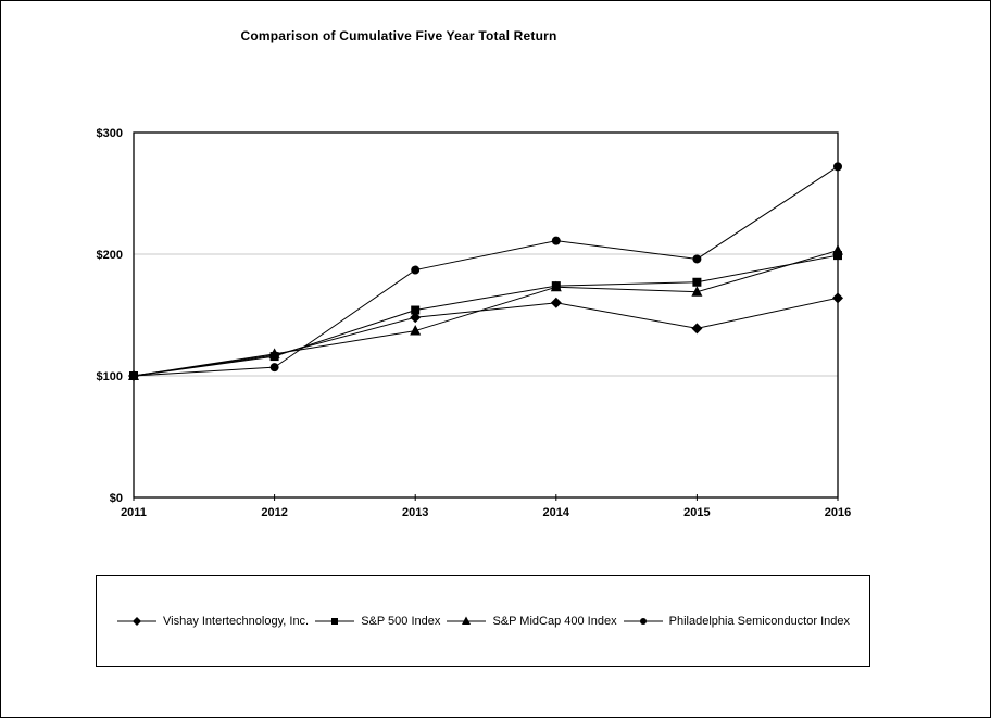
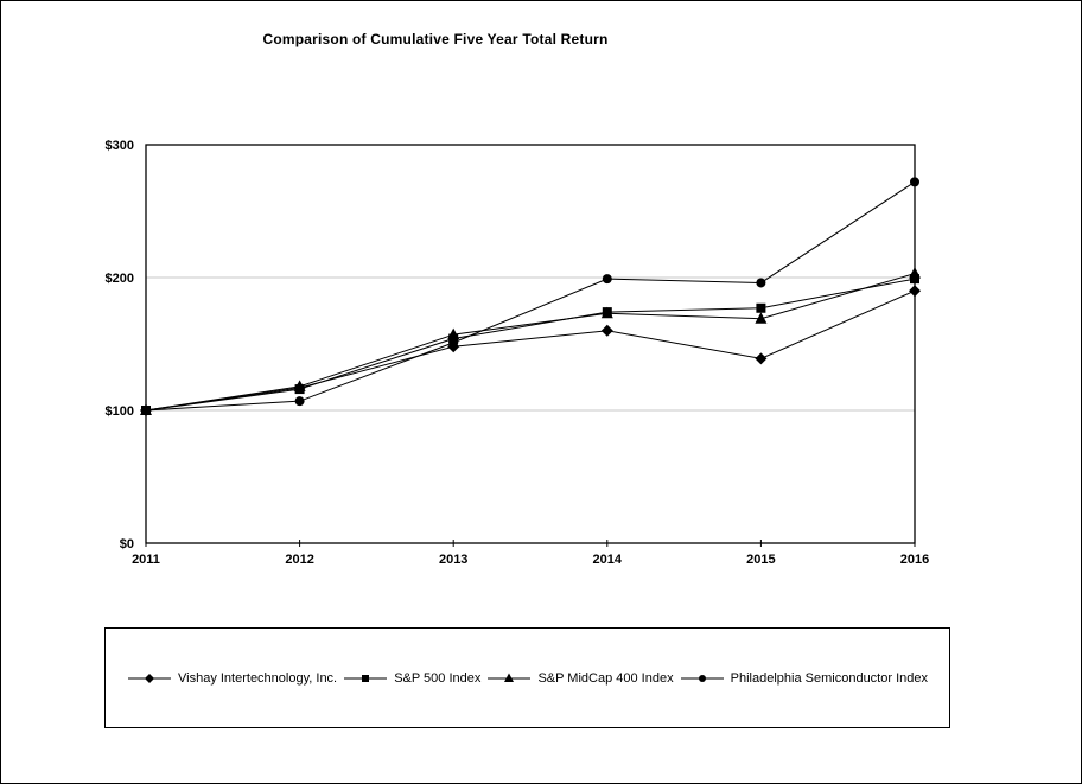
S&P MidCap 400 Index/2013: $137 -> $157
Philadelphia Semiconductor Index/2013: $187 -> $151
Philadelphia Semiconductor Index/2014: $211 -> $199
Vishay Intertechnology, Inc./2016: $164 -> $190
